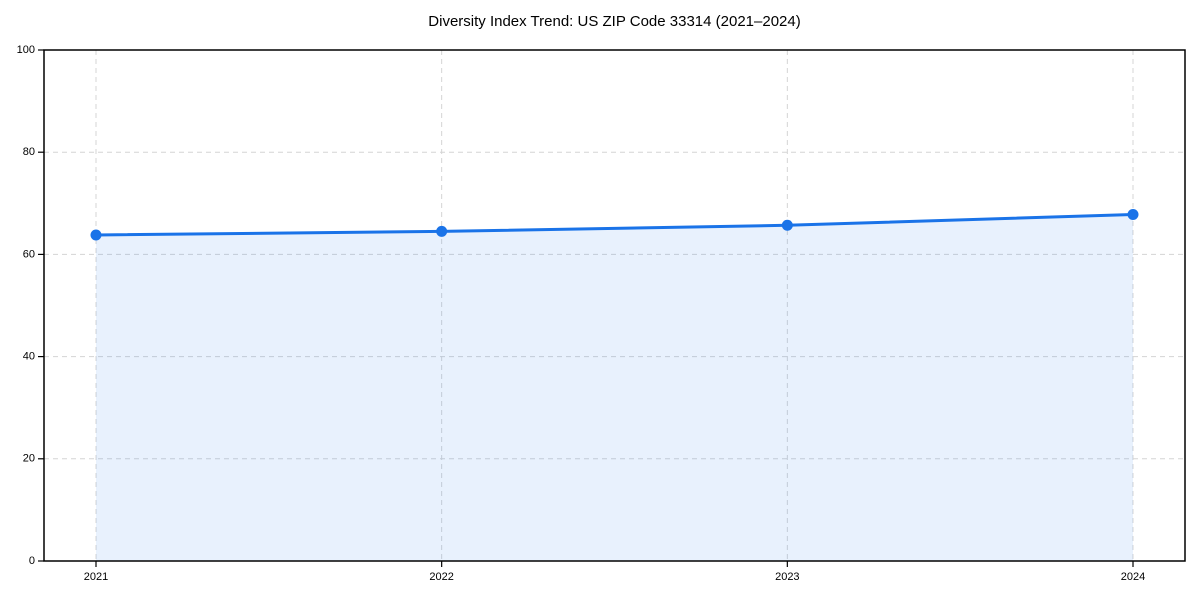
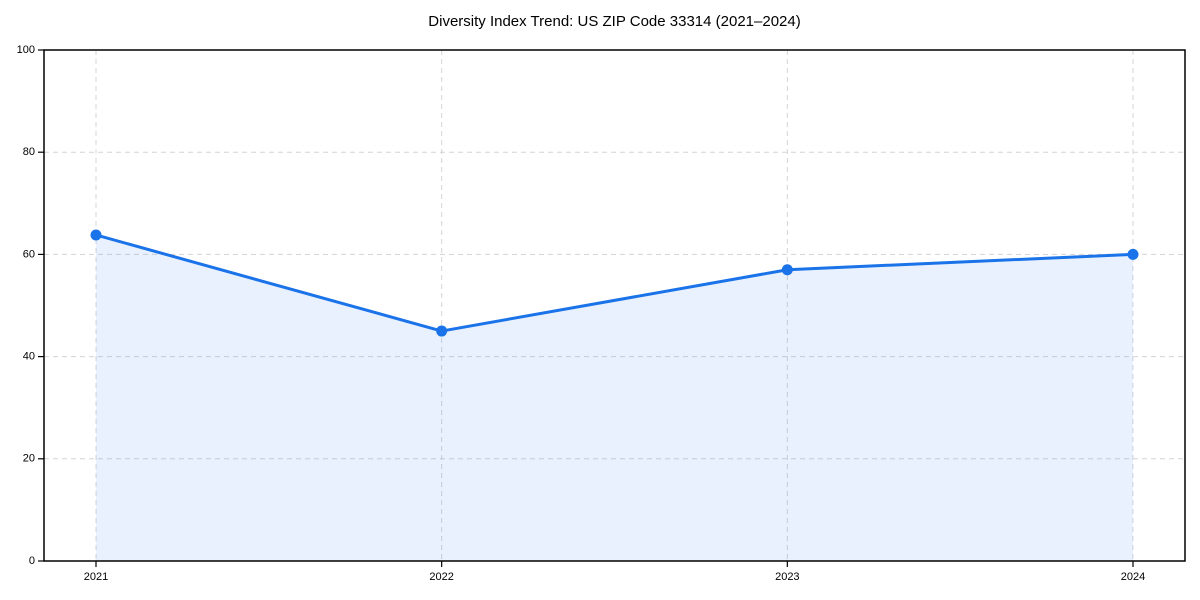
2022: 64 -> 45
2023: 66 -> 57
2024: 68 -> 60
